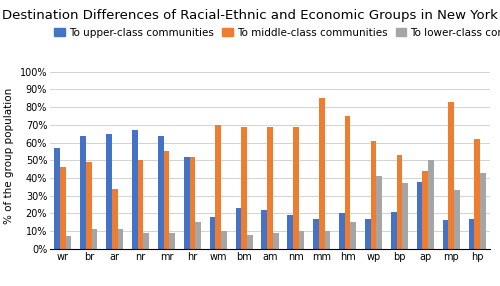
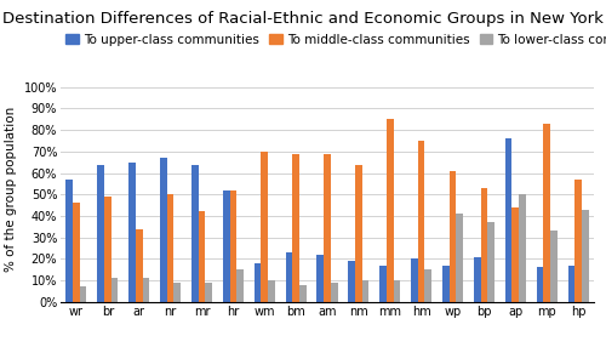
To middle-class communities/mr: 55% -> 42%
To middle-class communities/nm: 69% -> 64%
To upper-class communities/ap: 38% -> 76%
To middle-class communities/hp: 62% -> 57%
